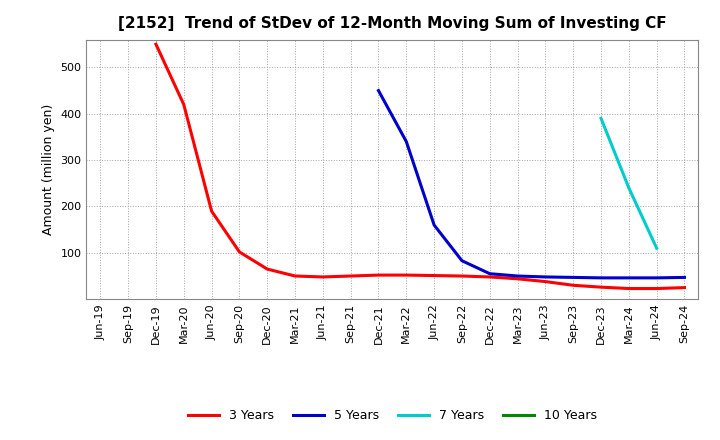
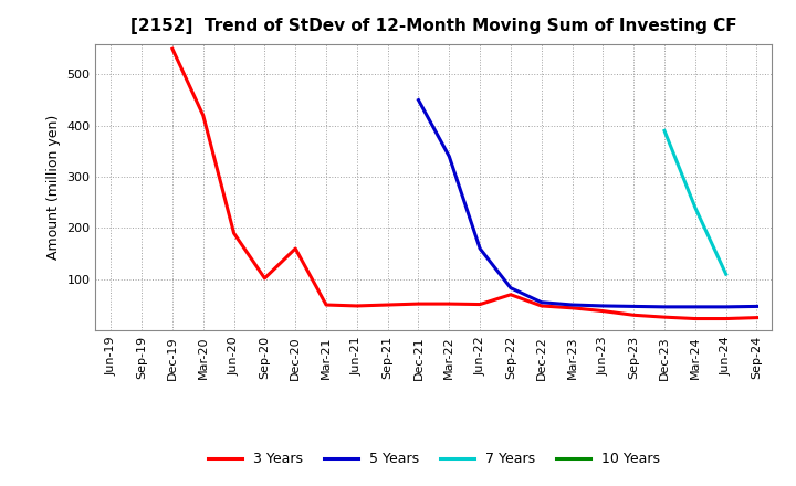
3 Years/Dec-20: 65 -> 160
3 Years/Sep-22: 50 -> 70
